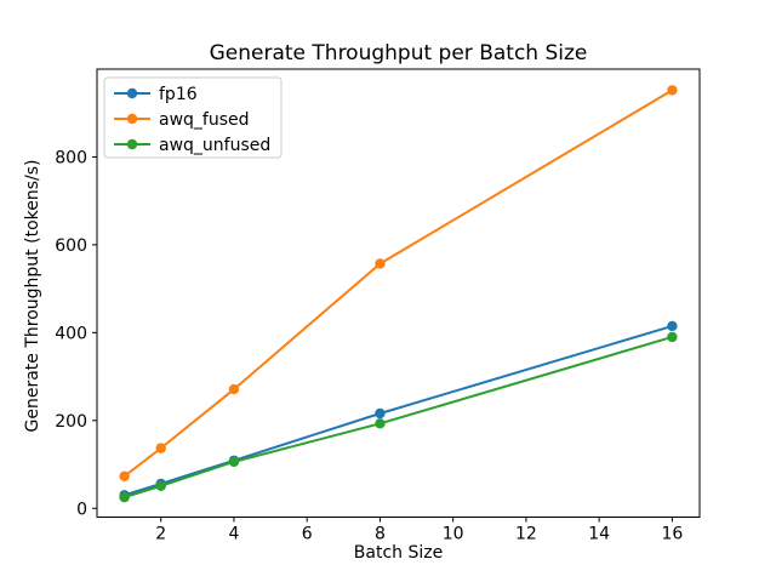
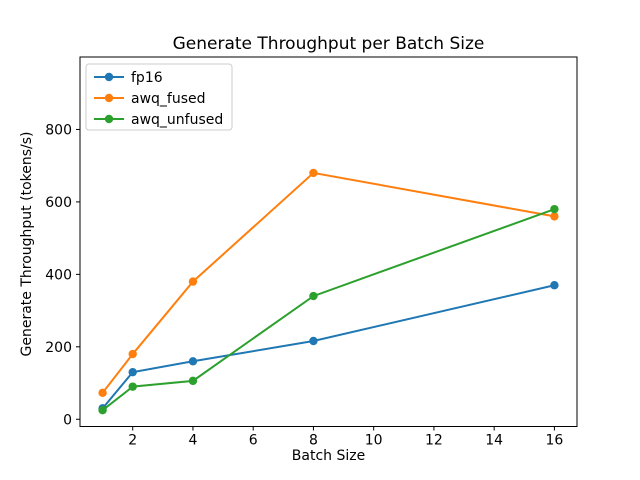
fp16/2: 60 -> 130
awq_fused/2: 140 -> 180
awq_unfused/2: 50 -> 90
fp16/4: 110 -> 160
awq_fused/4: 270 -> 380
awq_fused/8: 560 -> 680
awq_unfused/8: 190 -> 340
fp16/16: 420 -> 370
awq_fused/16: 950 -> 560
awq_unfused/16: 390 -> 580
